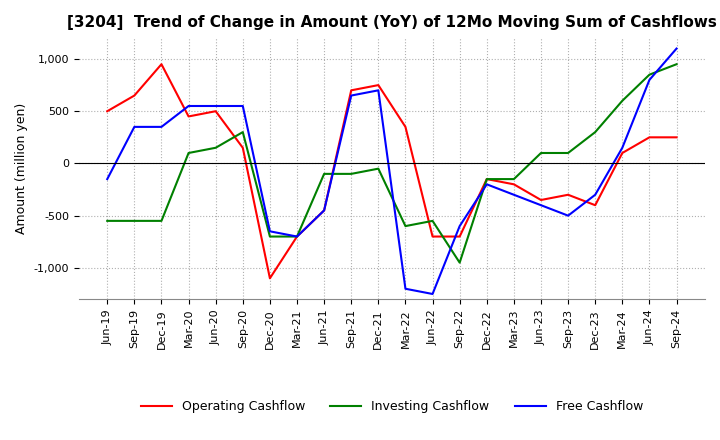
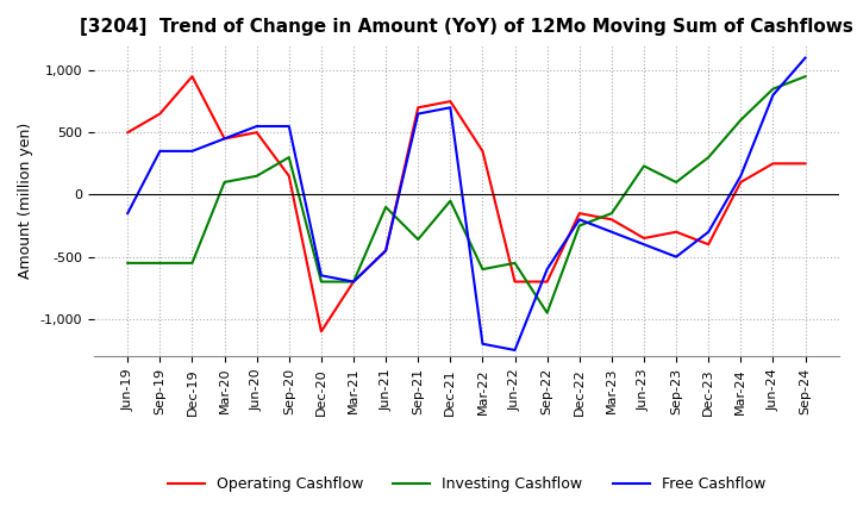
Free Cashflow/Mar-20: 550 -> 450
Investing Cashflow/Sep-21: -100 -> -360
Investing Cashflow/Dec-22: -150 -> -250
Investing Cashflow/Jun-23: 100 -> 230
